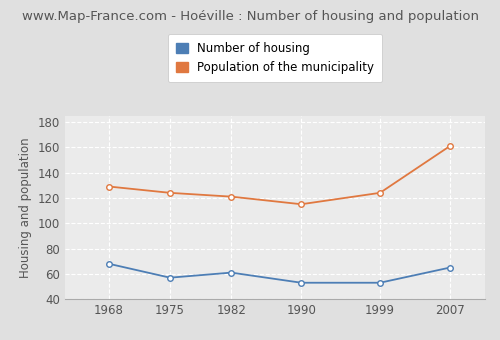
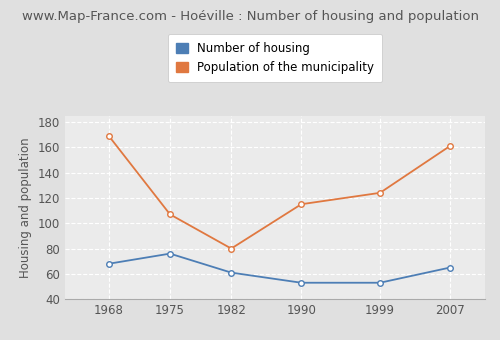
Population of the municipality/1968: 129 -> 169
Number of housing/1975: 57 -> 76
Population of the municipality/1975: 124 -> 107
Population of the municipality/1982: 121 -> 80
